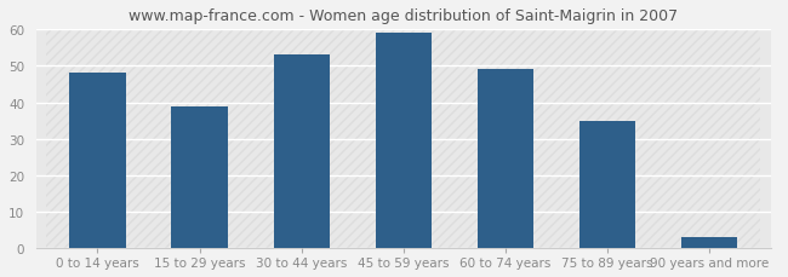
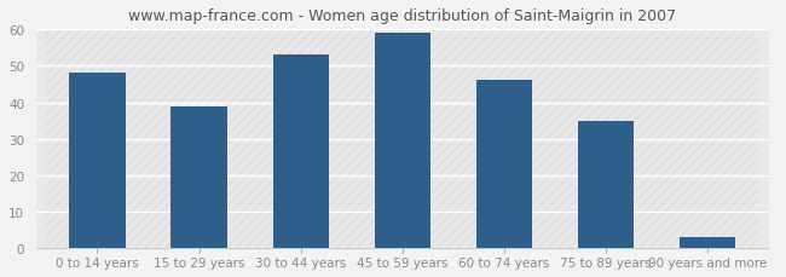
60 to 74 years: 49 -> 46
